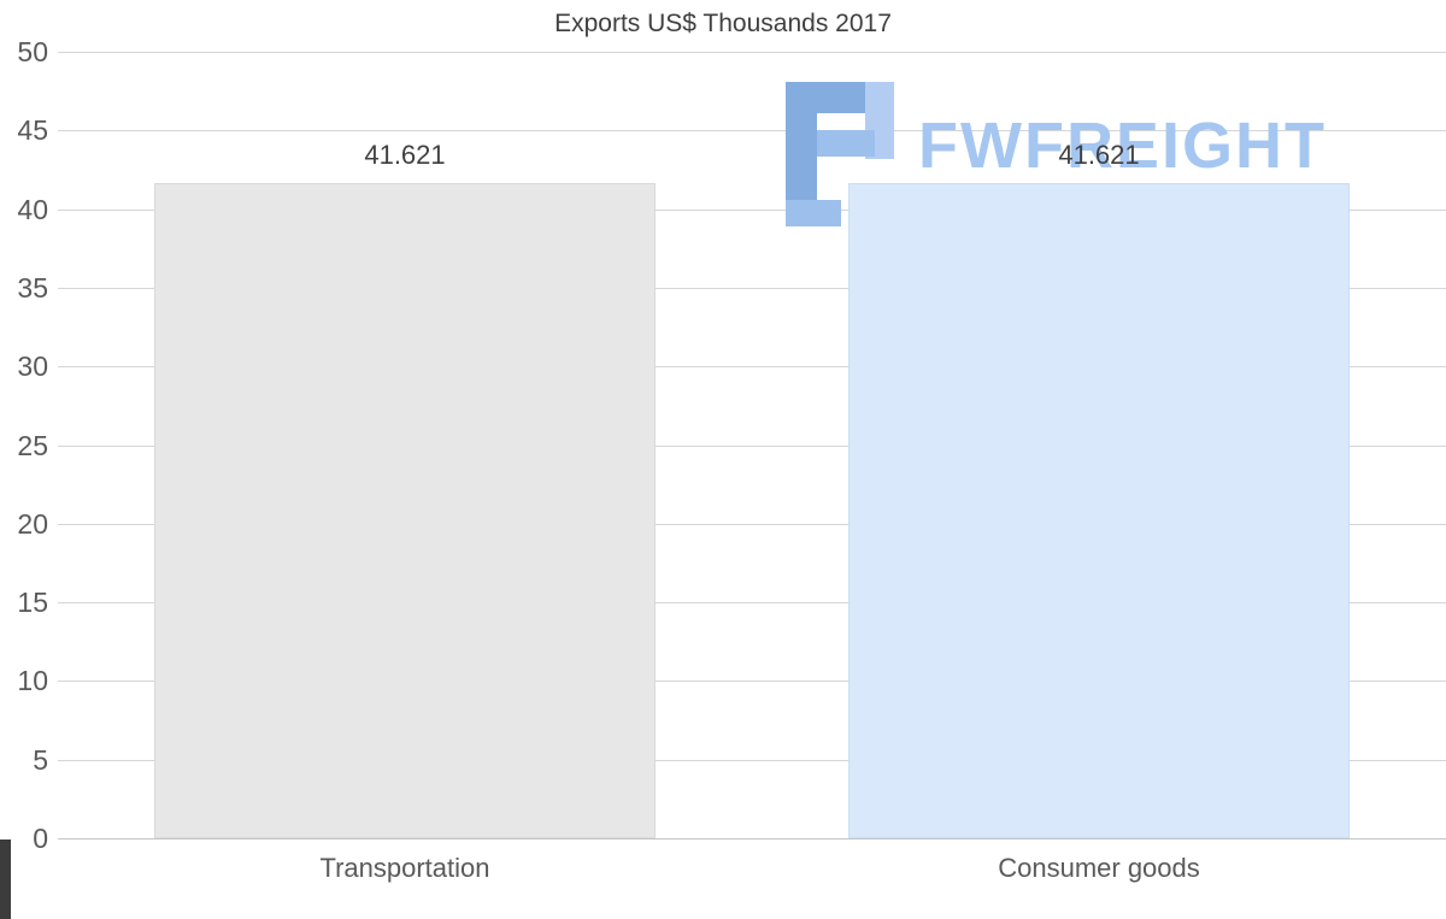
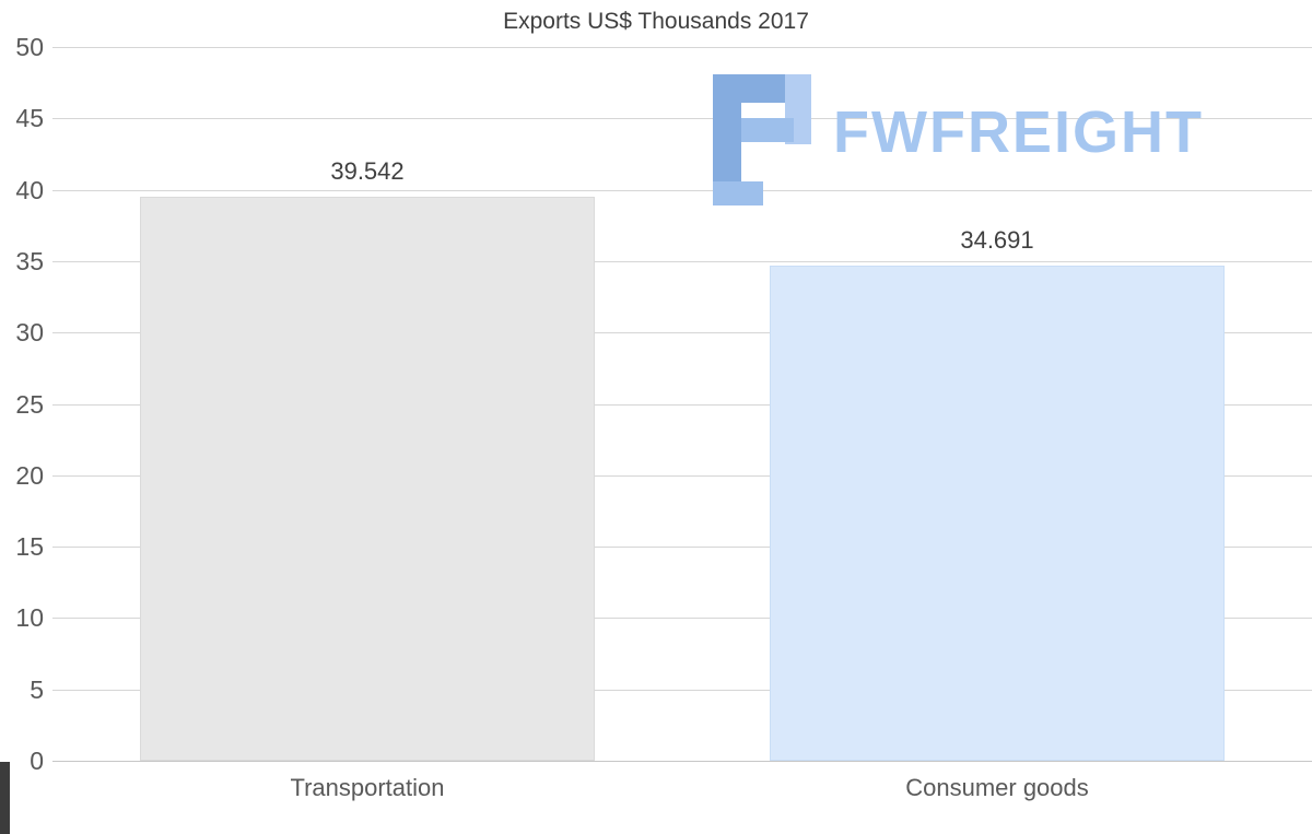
Transportation: 41.621 -> 39.542
Consumer goods: 41.621 -> 34.691
